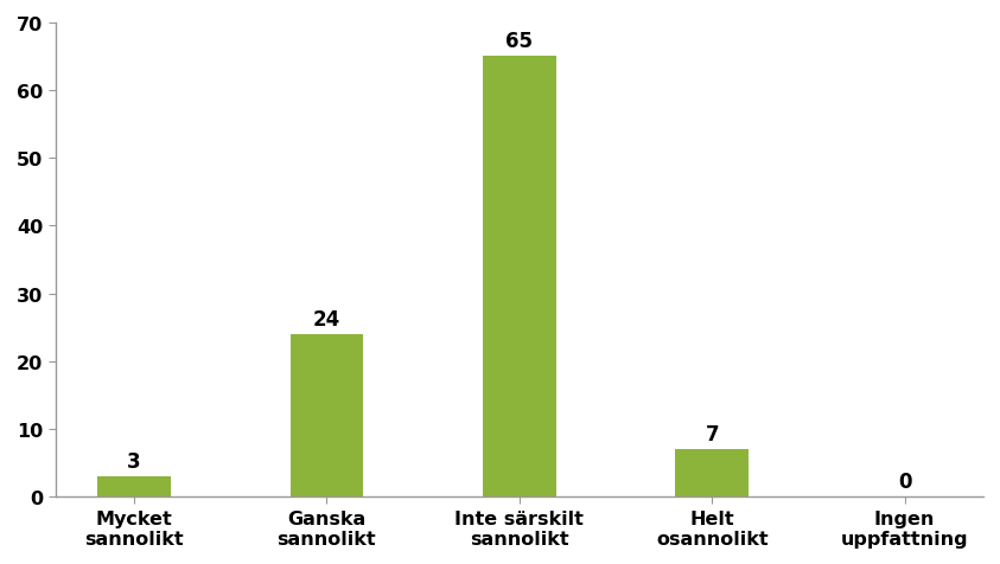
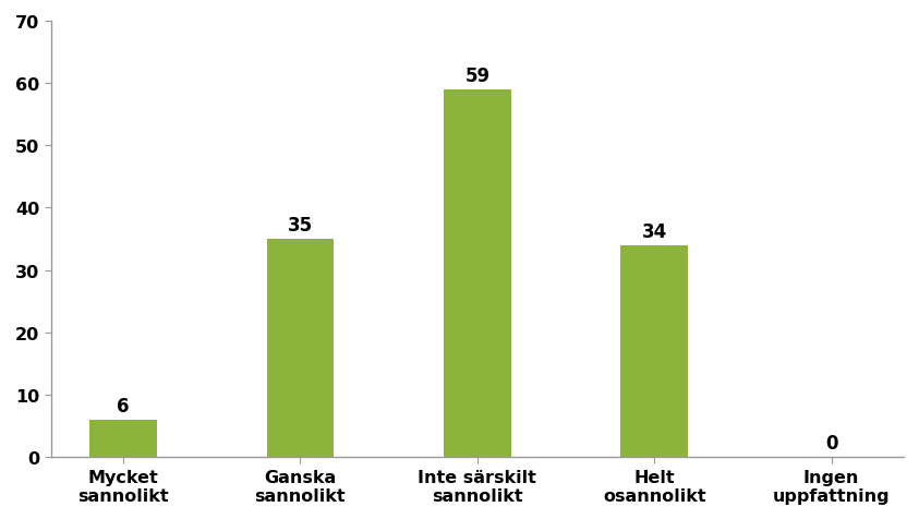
Mycket sannolikt: 3 -> 6
Ganska sannolikt: 24 -> 35
Inte särskilt sannolikt: 65 -> 59
Helt osannolikt: 7 -> 34
